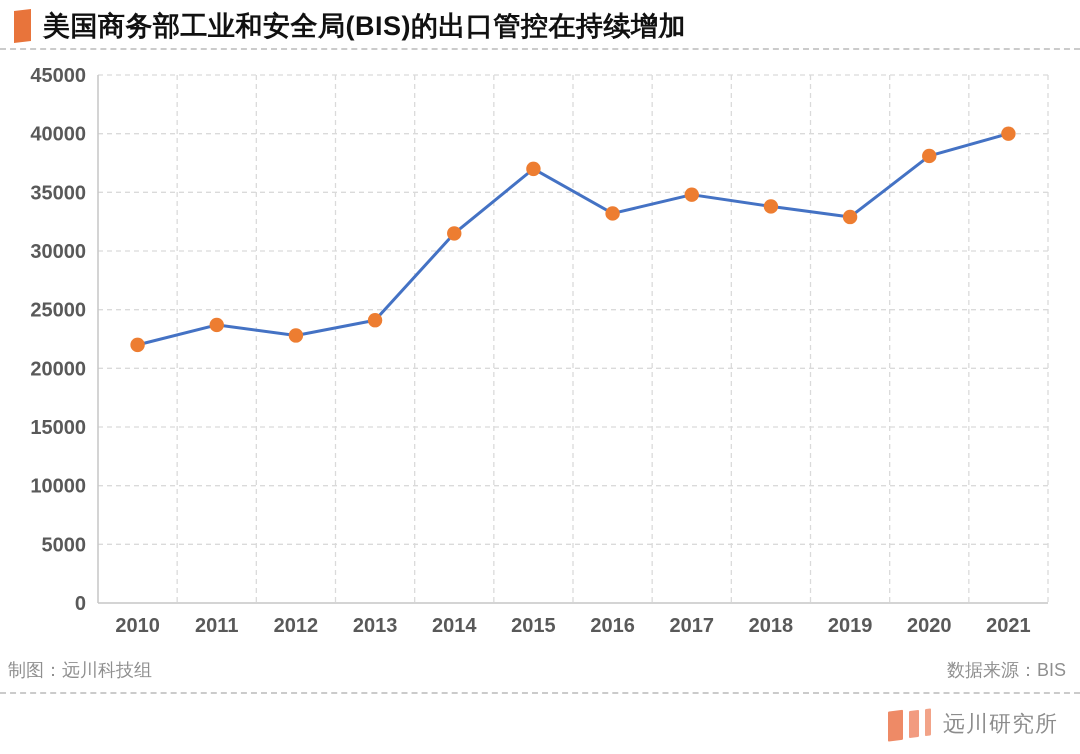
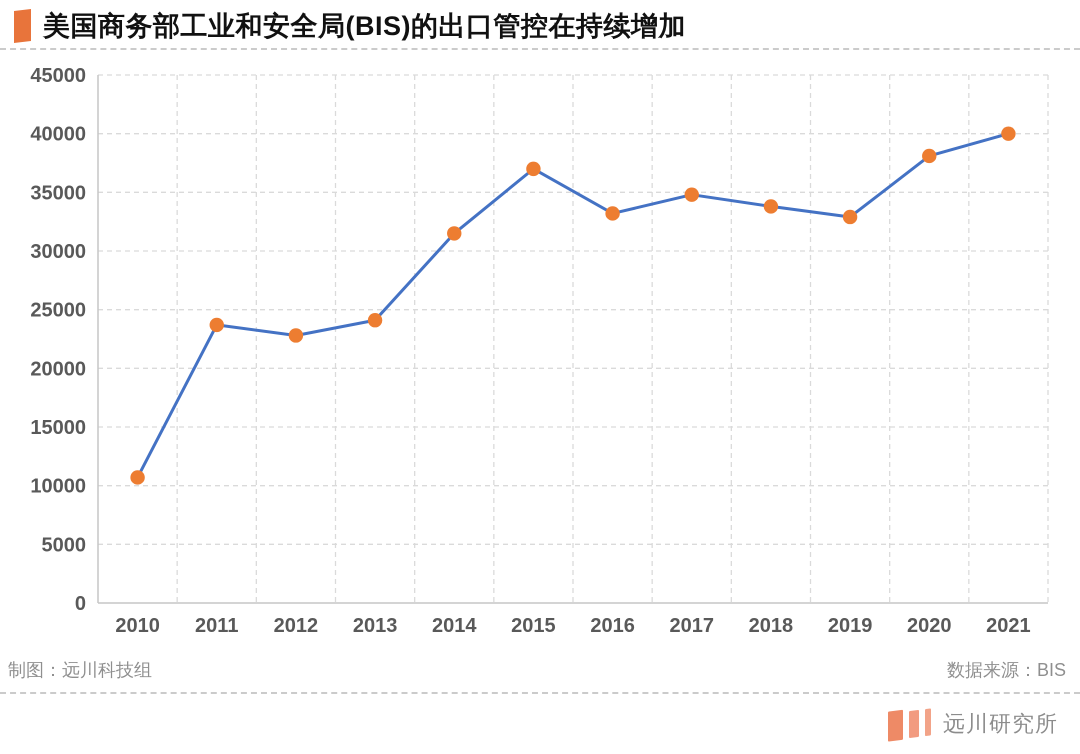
2010: 22000 -> 10700
